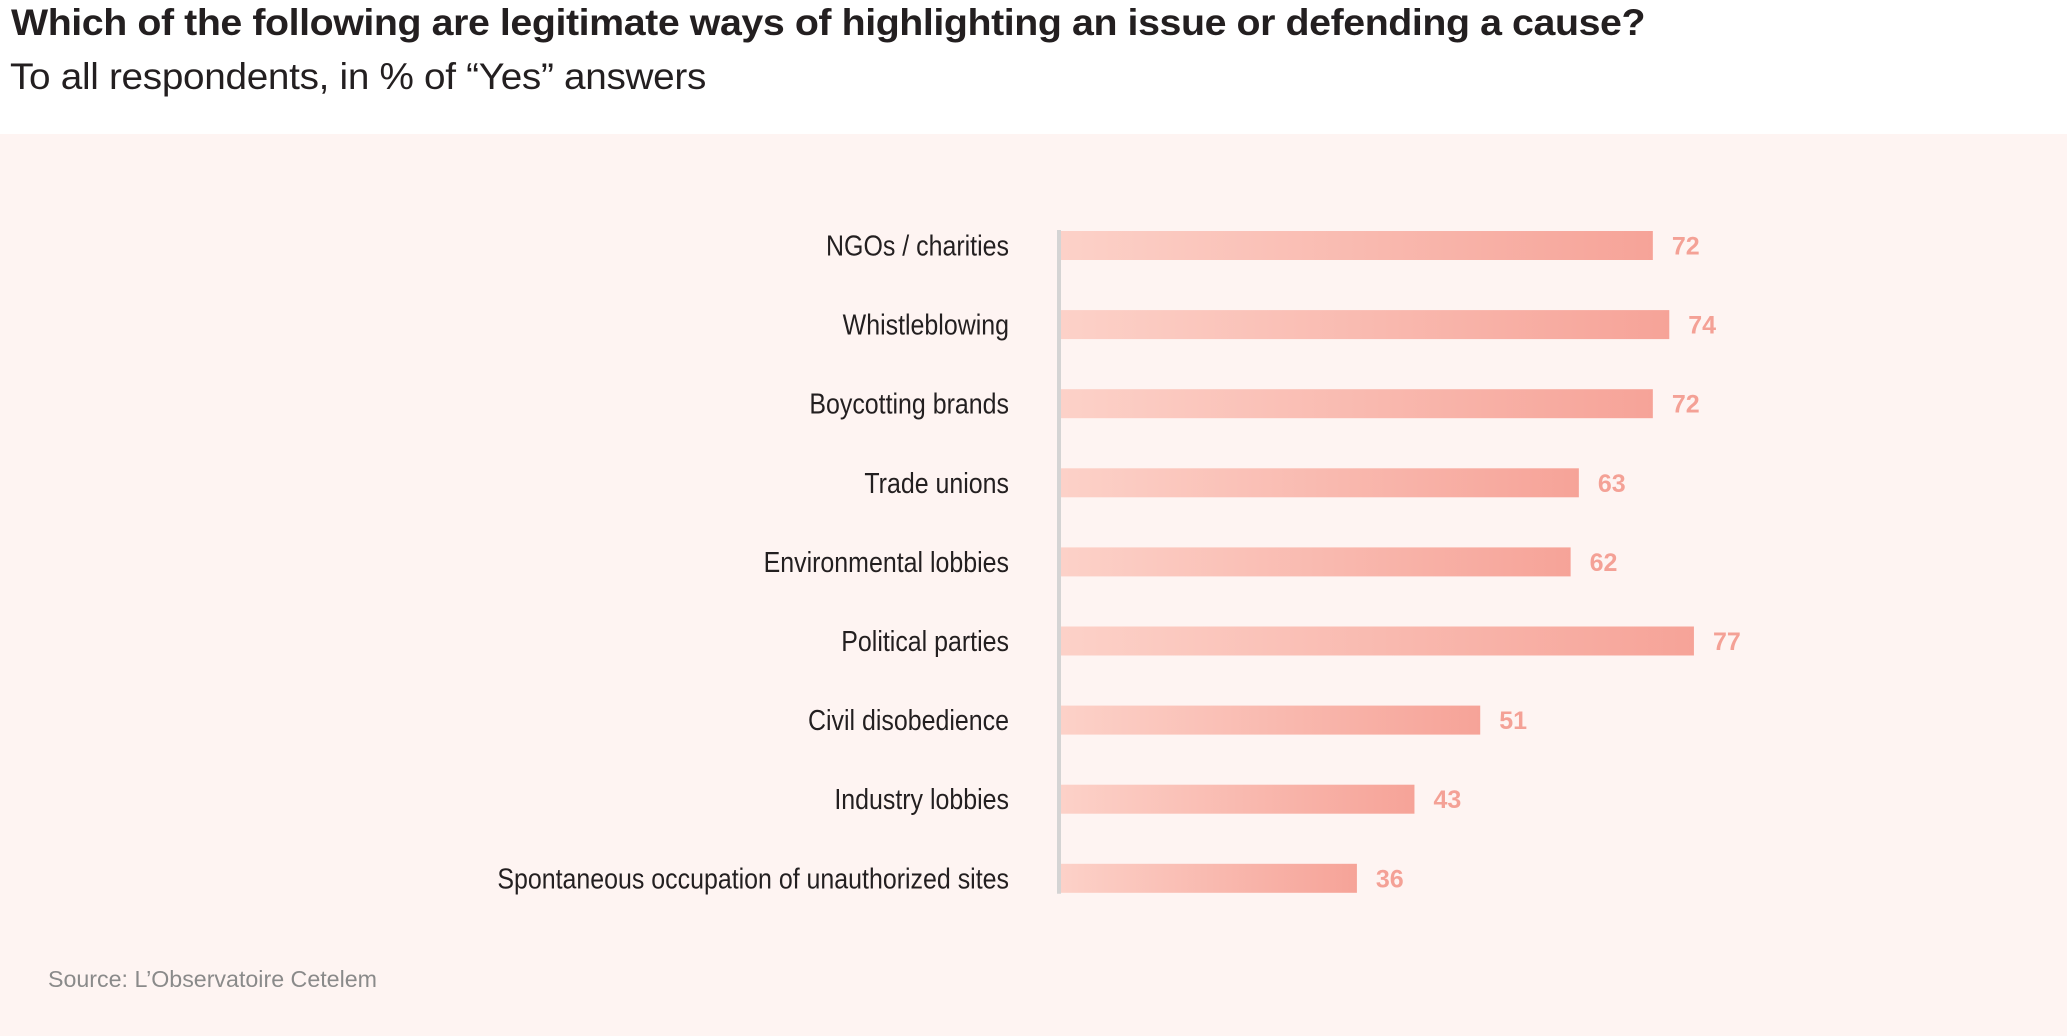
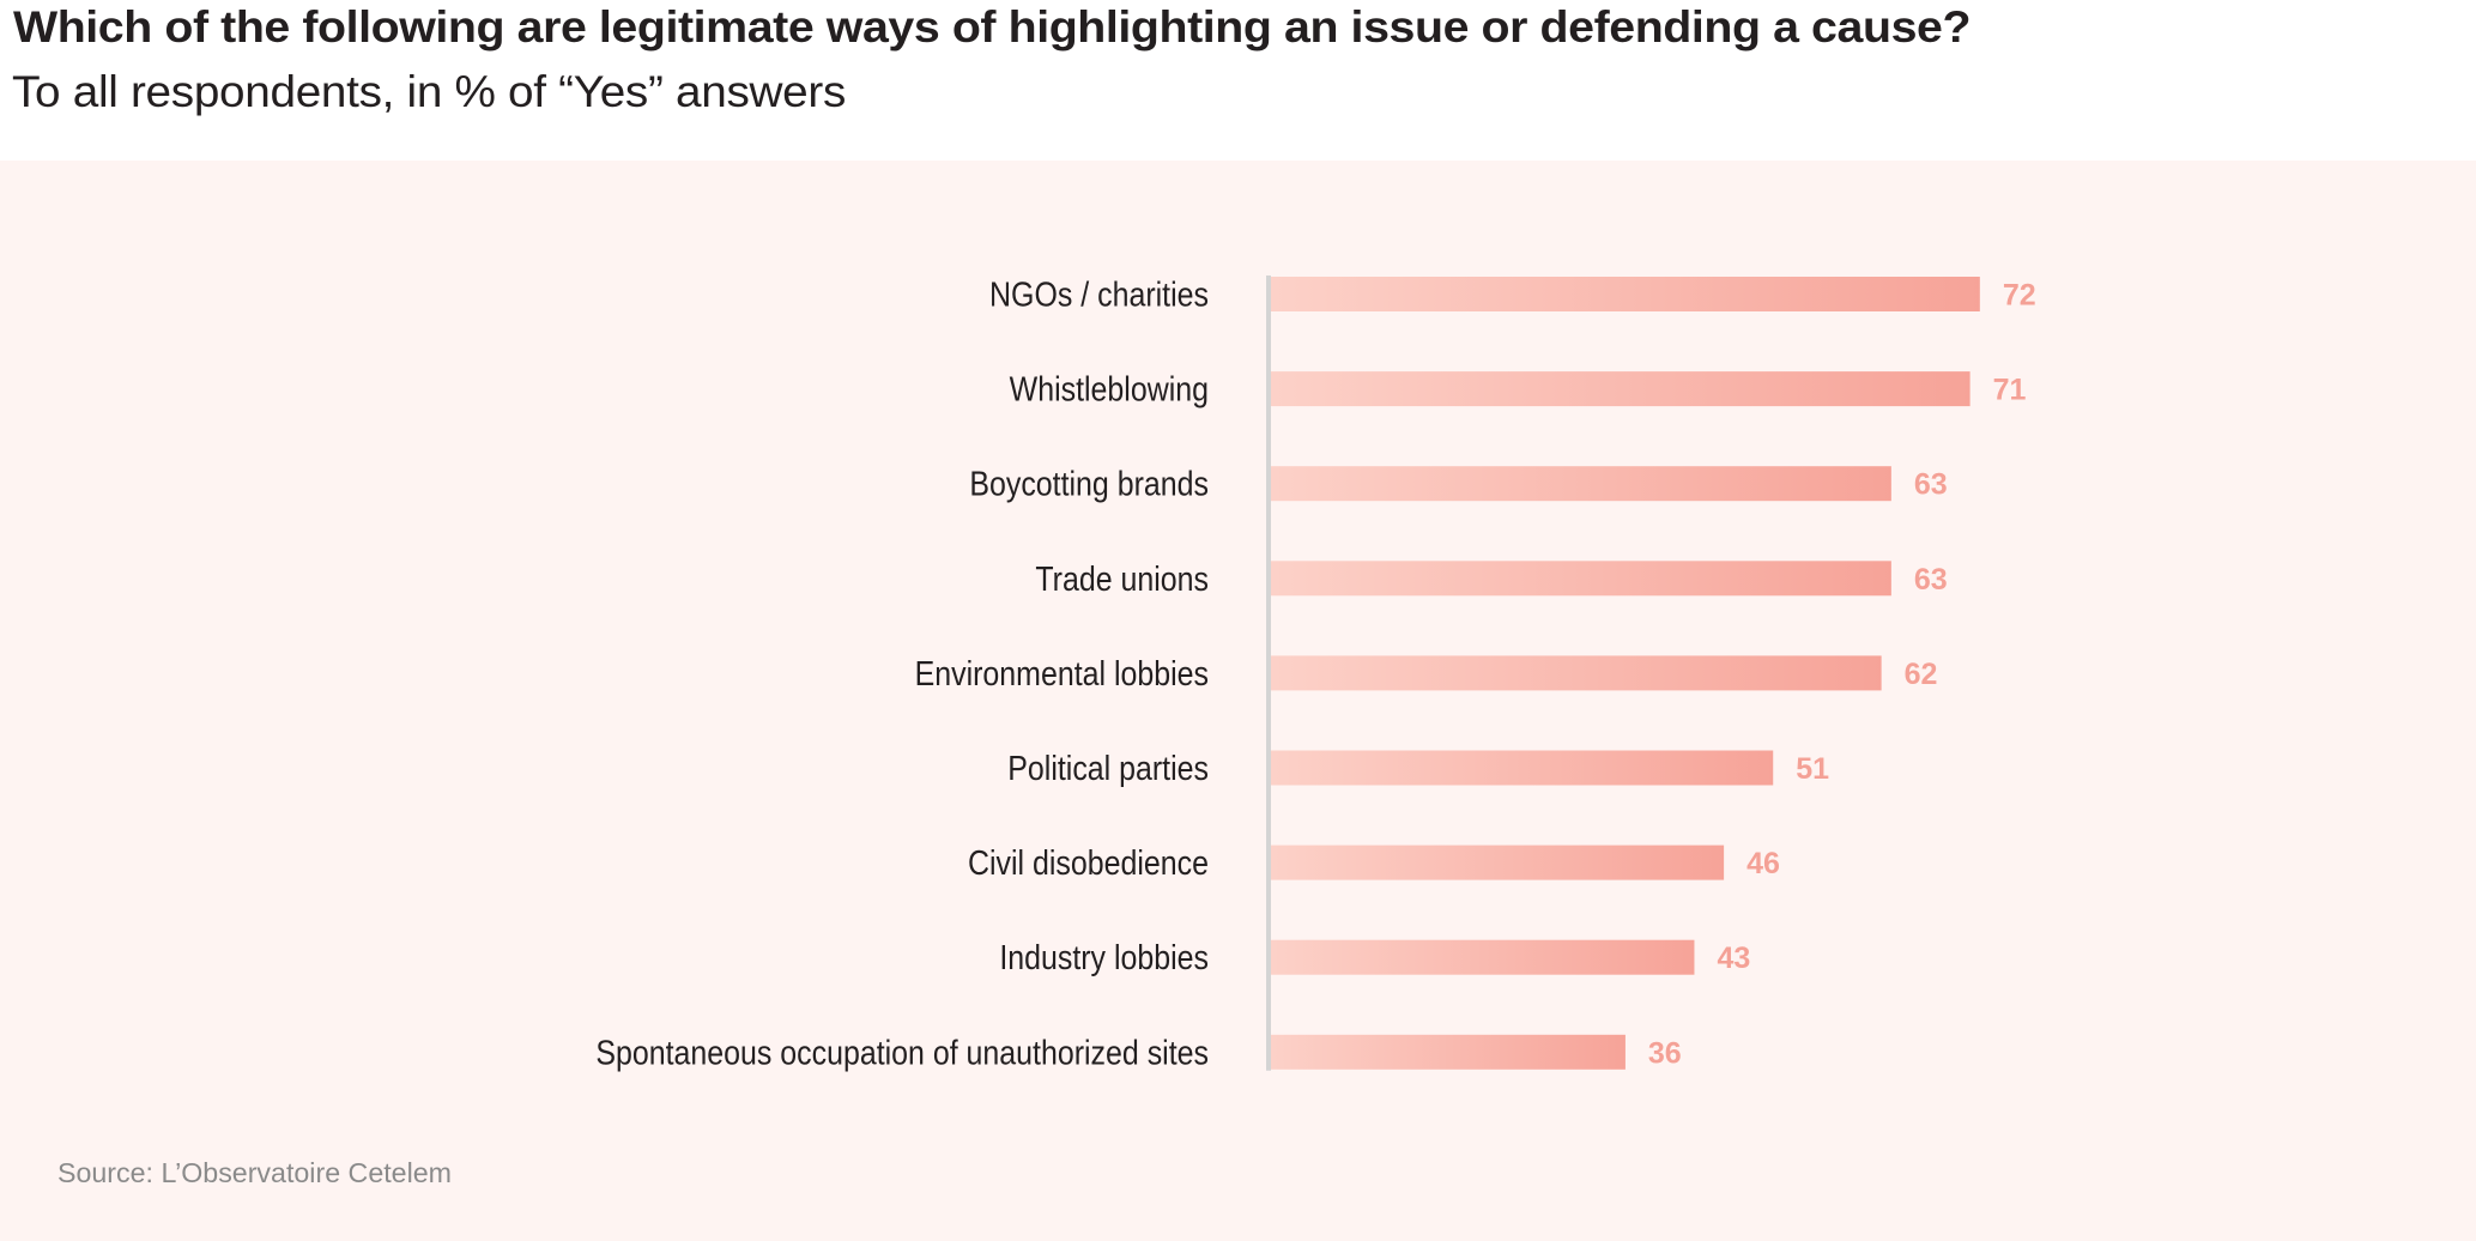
Whistleblowing: 74 -> 71
Boycotting brands: 72 -> 63
Political parties: 77 -> 51
Civil disobedience: 51 -> 46
